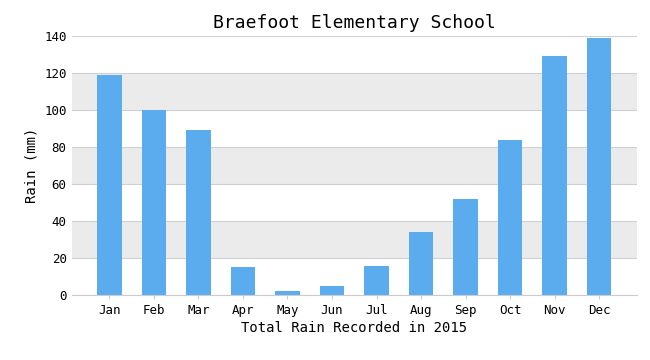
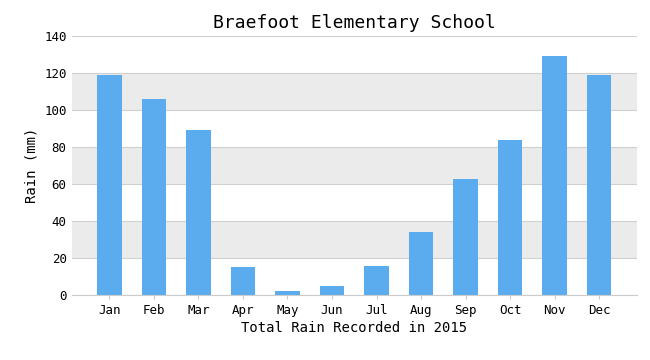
Feb: 100 -> 106
Sep: 52 -> 63
Dec: 139 -> 119
